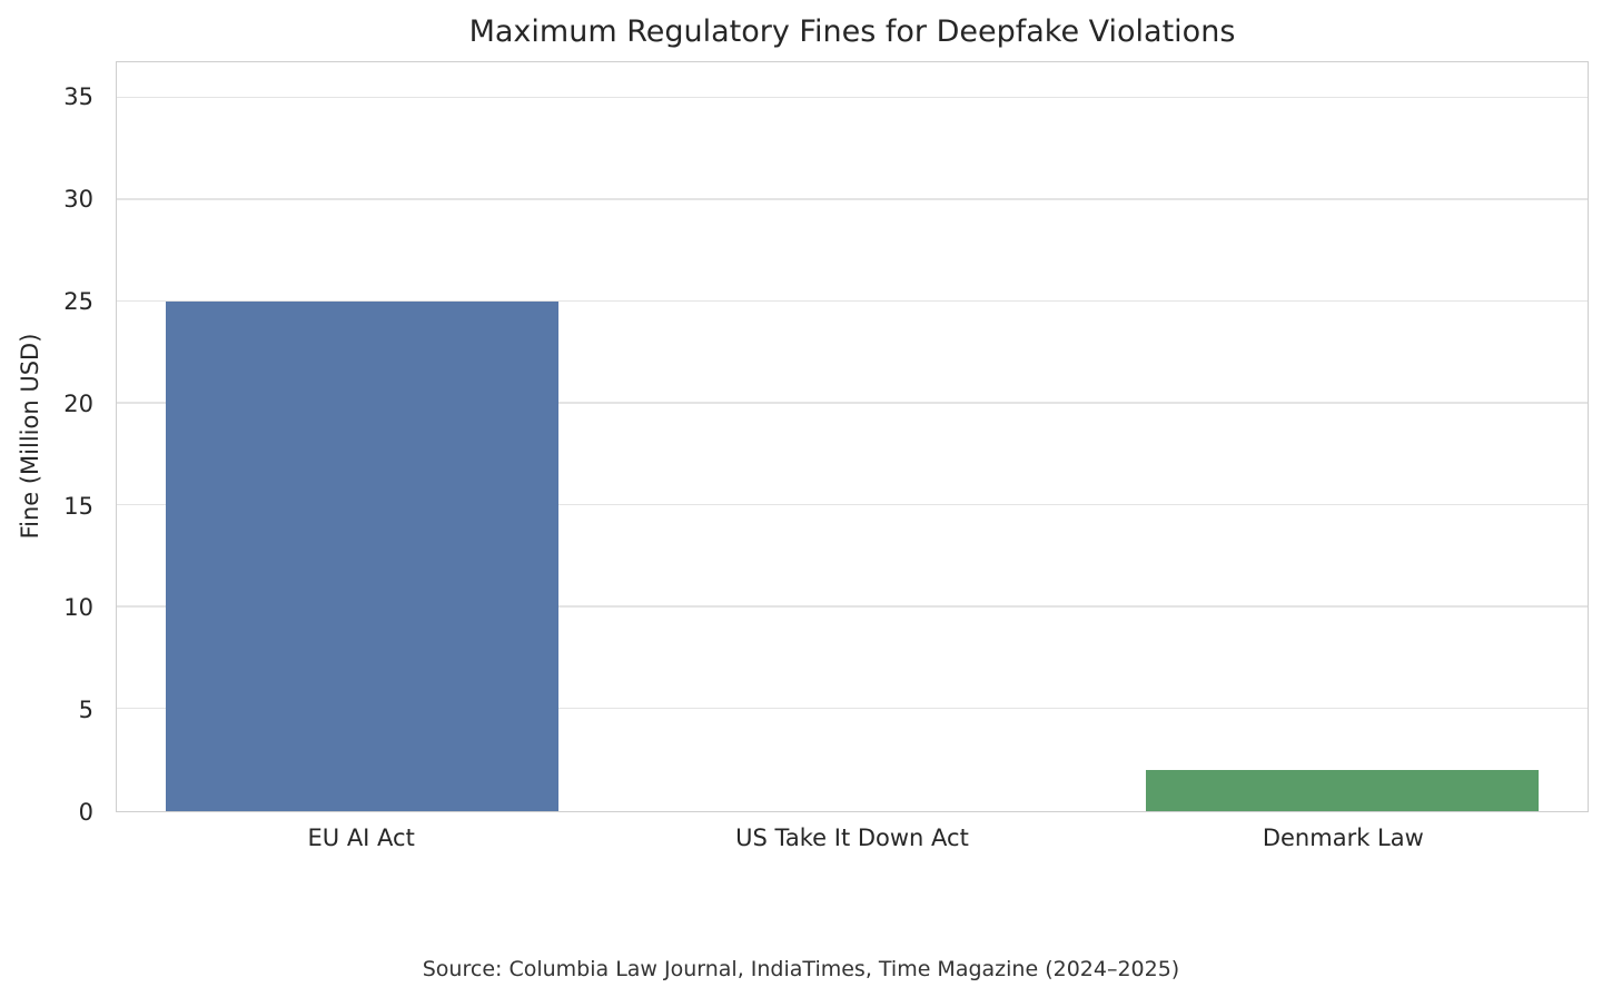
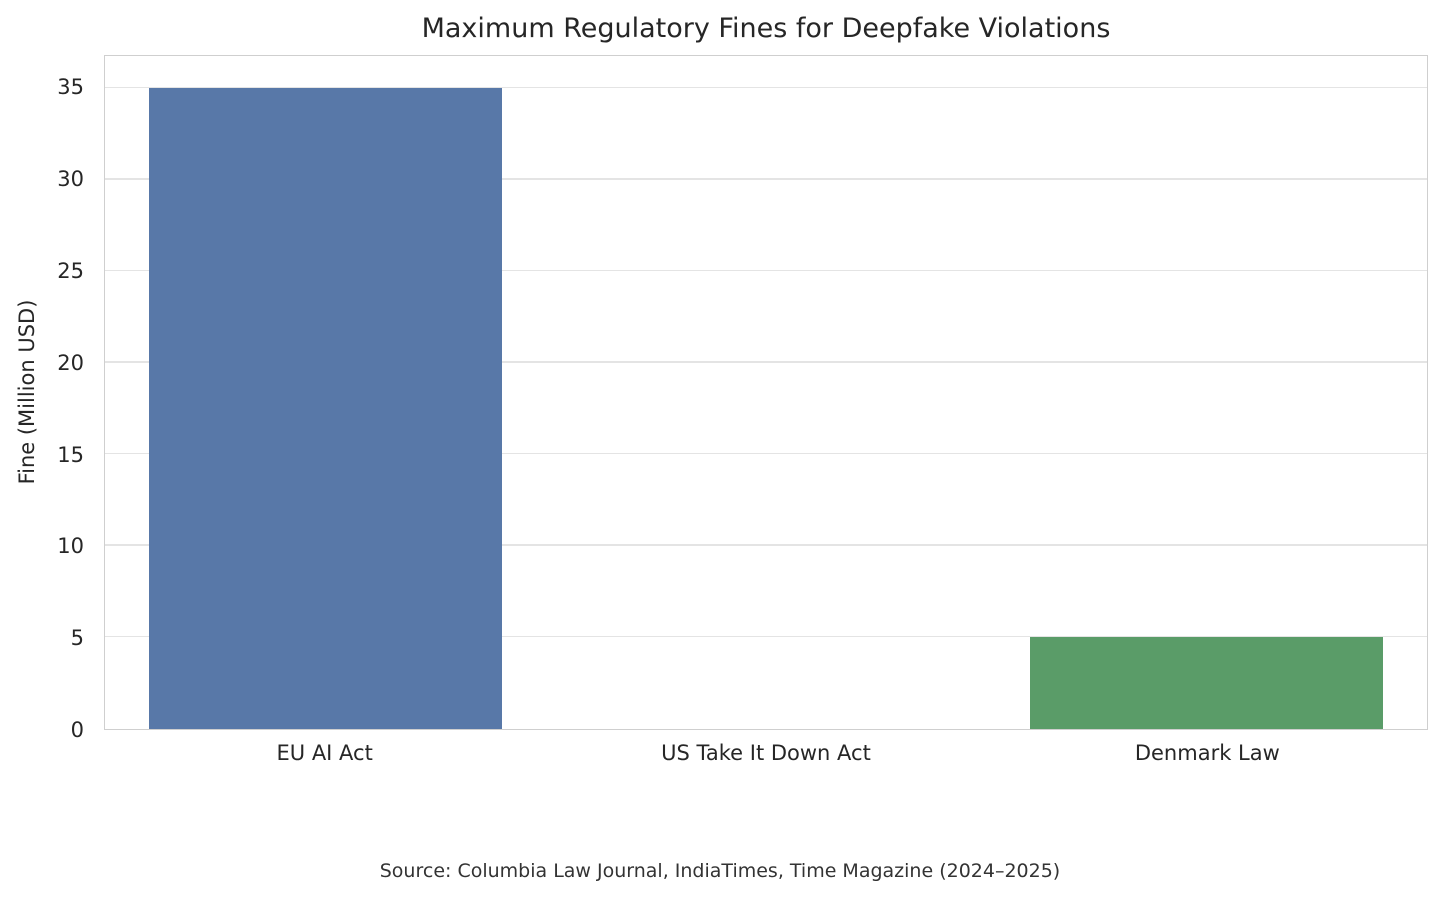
EU AI Act: 25 -> 35
Denmark Law: 2 -> 5
